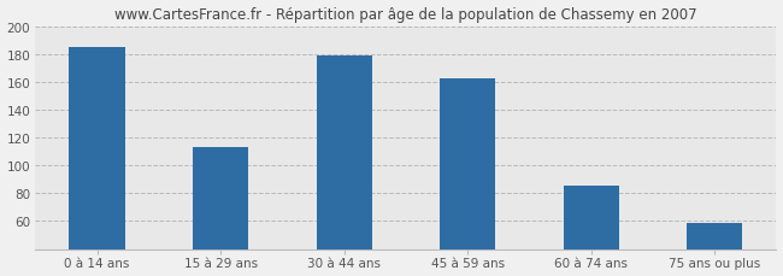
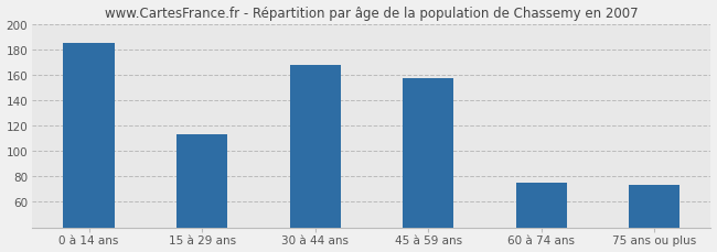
30 à 44 ans: 179 -> 168
45 à 59 ans: 162 -> 157
60 à 74 ans: 85 -> 75
75 ans ou plus: 59 -> 73
